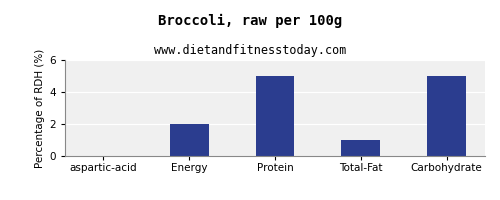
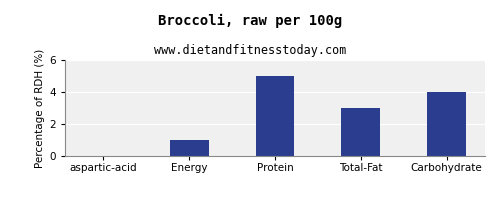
Energy: 2 -> 1
Total-Fat: 1 -> 3
Carbohydrate: 5 -> 4
